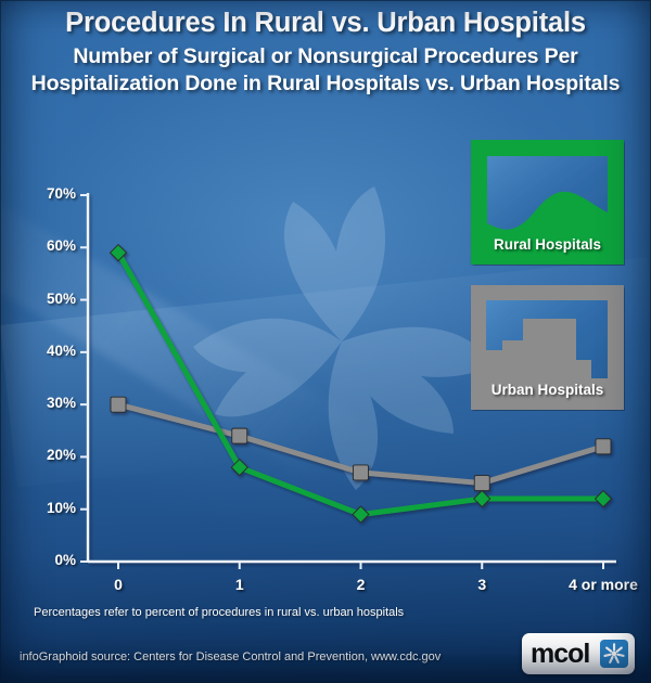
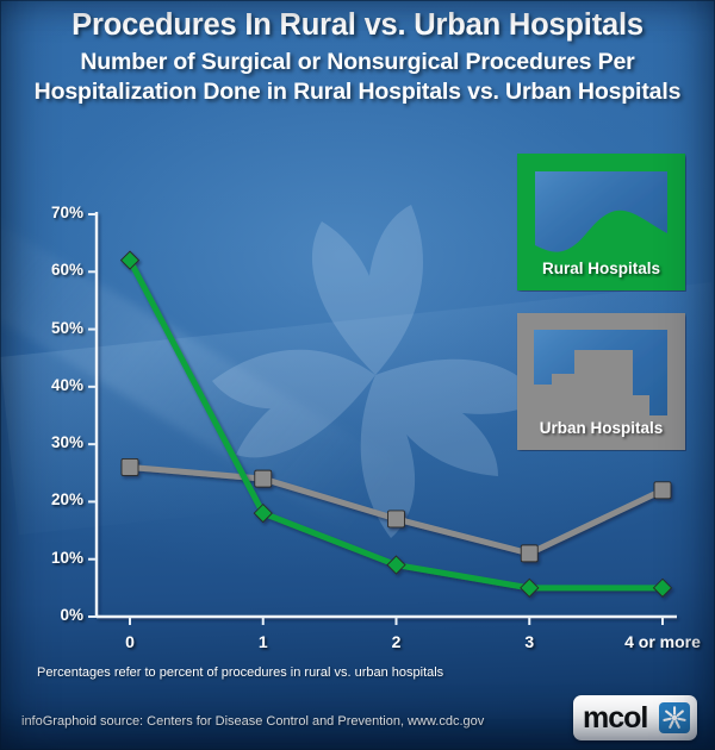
Rural Hospitals/0: 59% -> 62%
Urban Hospitals/0: 30% -> 26%
Rural Hospitals/3: 12% -> 5%
Urban Hospitals/3: 15% -> 11%
Rural Hospitals/4 or more: 12% -> 5%
